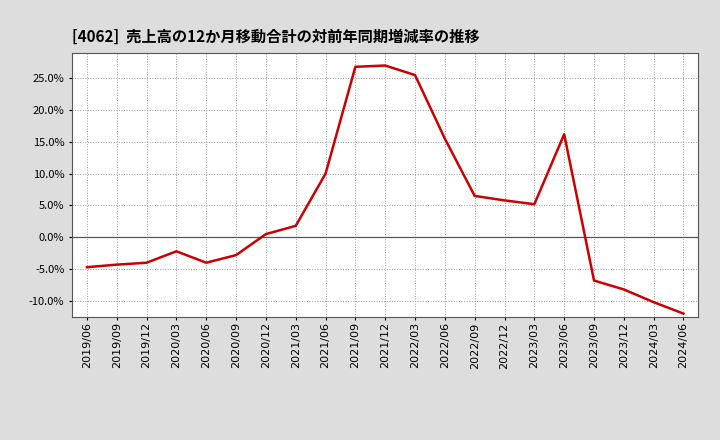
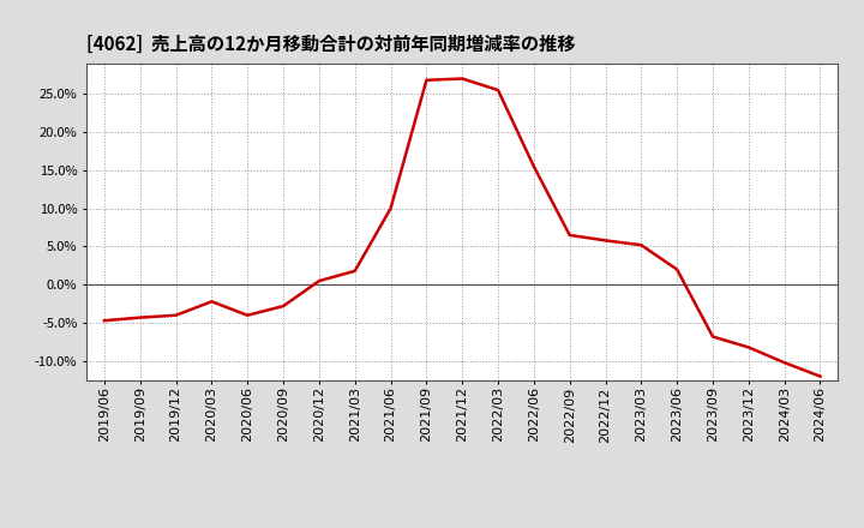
2023/06: 16.2% -> 2.0%
